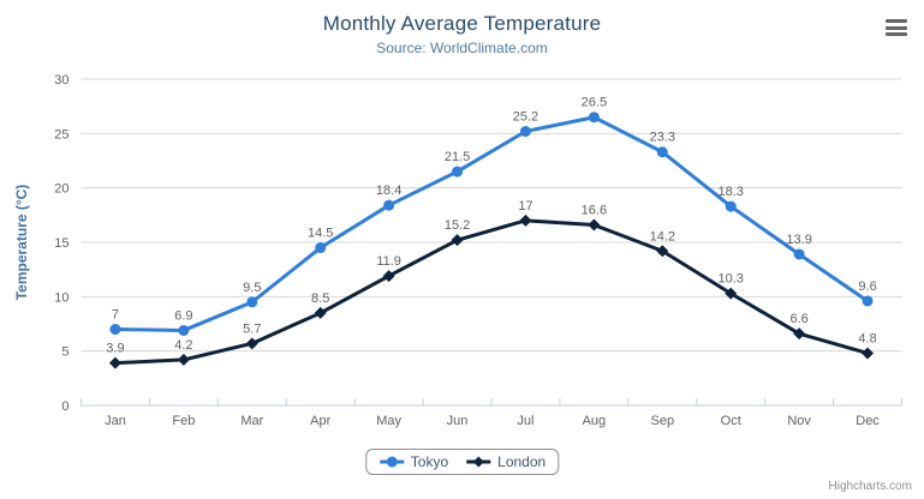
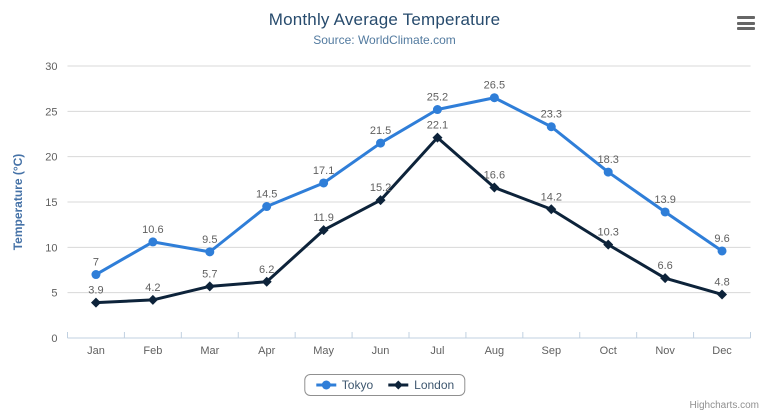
Tokyo/Feb: 6.9 -> 10.6
London/Apr: 8.5 -> 6.2
Tokyo/May: 18.4 -> 17.1
London/Jul: 17 -> 22.1
